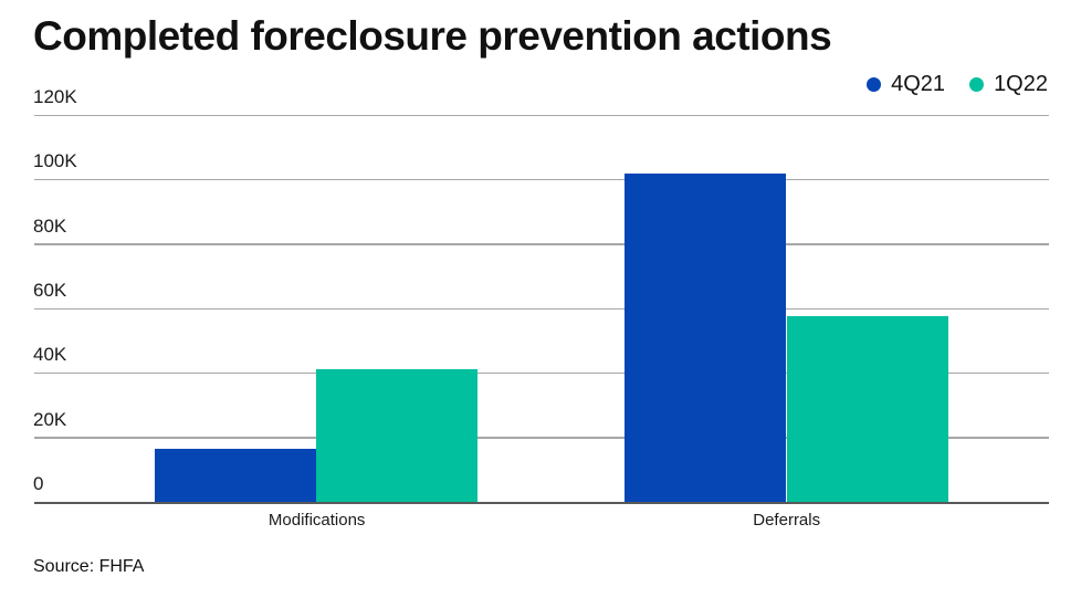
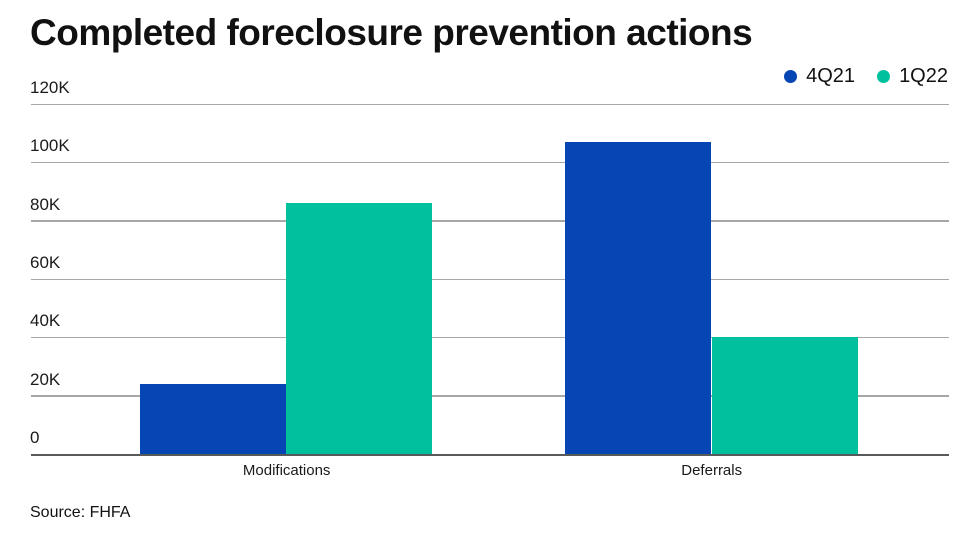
4Q21/Modifications: 16K -> 24K
1Q22/Modifications: 41K -> 86K
4Q21/Deferrals: 102K -> 107K
1Q22/Deferrals: 58K -> 40K
